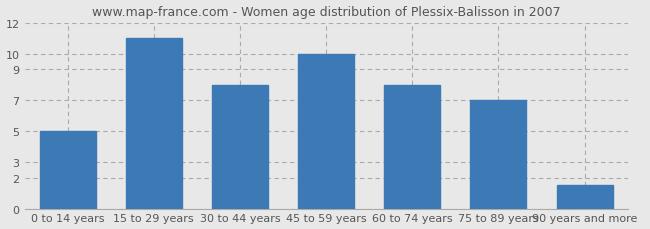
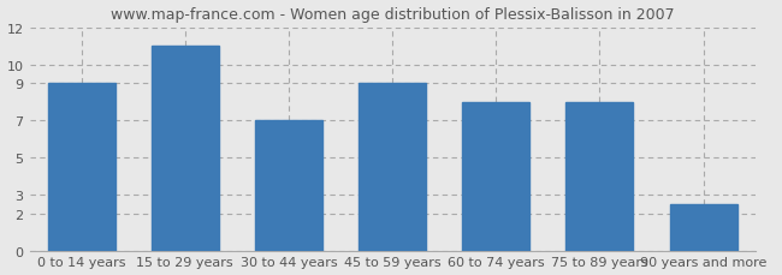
0 to 14 years: 5.0 -> 9.0
30 to 44 years: 8.0 -> 7.0
45 to 59 years: 10.0 -> 9.0
75 to 89 years: 7.0 -> 8.0
90 years and more: 1.5 -> 2.5
